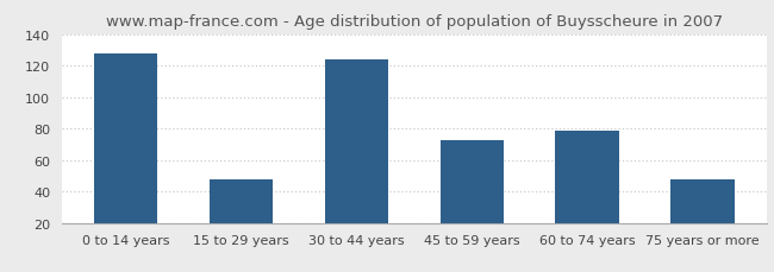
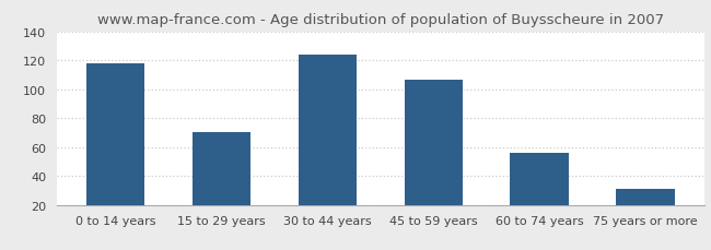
0 to 14 years: 128 -> 118
15 to 29 years: 48 -> 70
45 to 59 years: 73 -> 107
60 to 74 years: 79 -> 56
75 years or more: 48 -> 31
